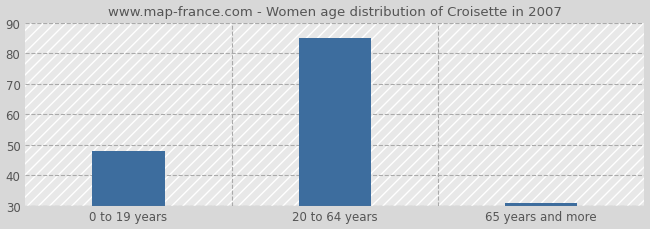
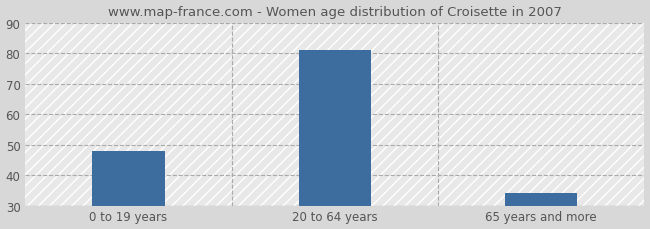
20 to 64 years: 85 -> 81
65 years and more: 31 -> 34
